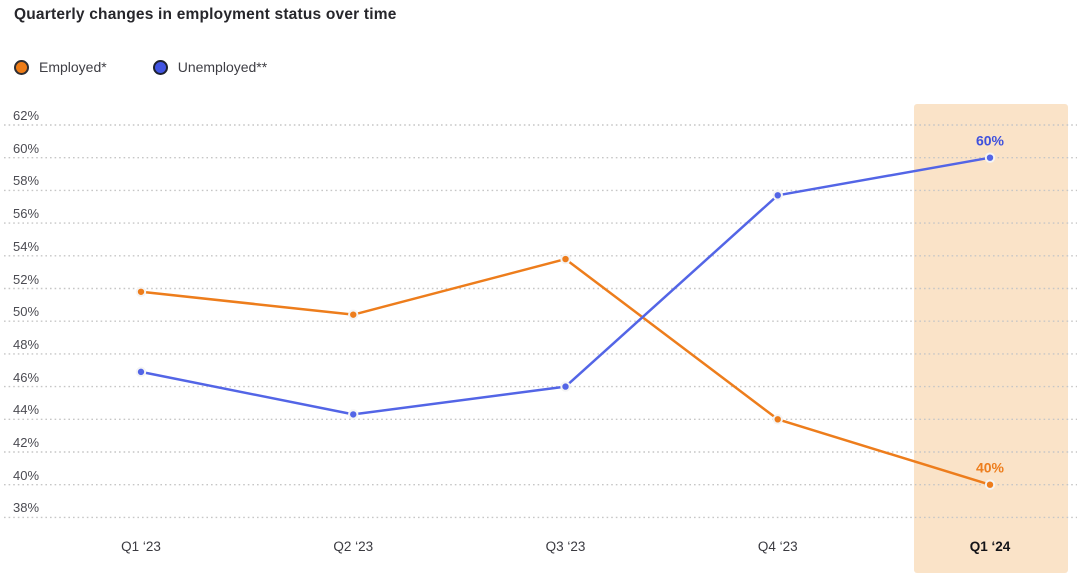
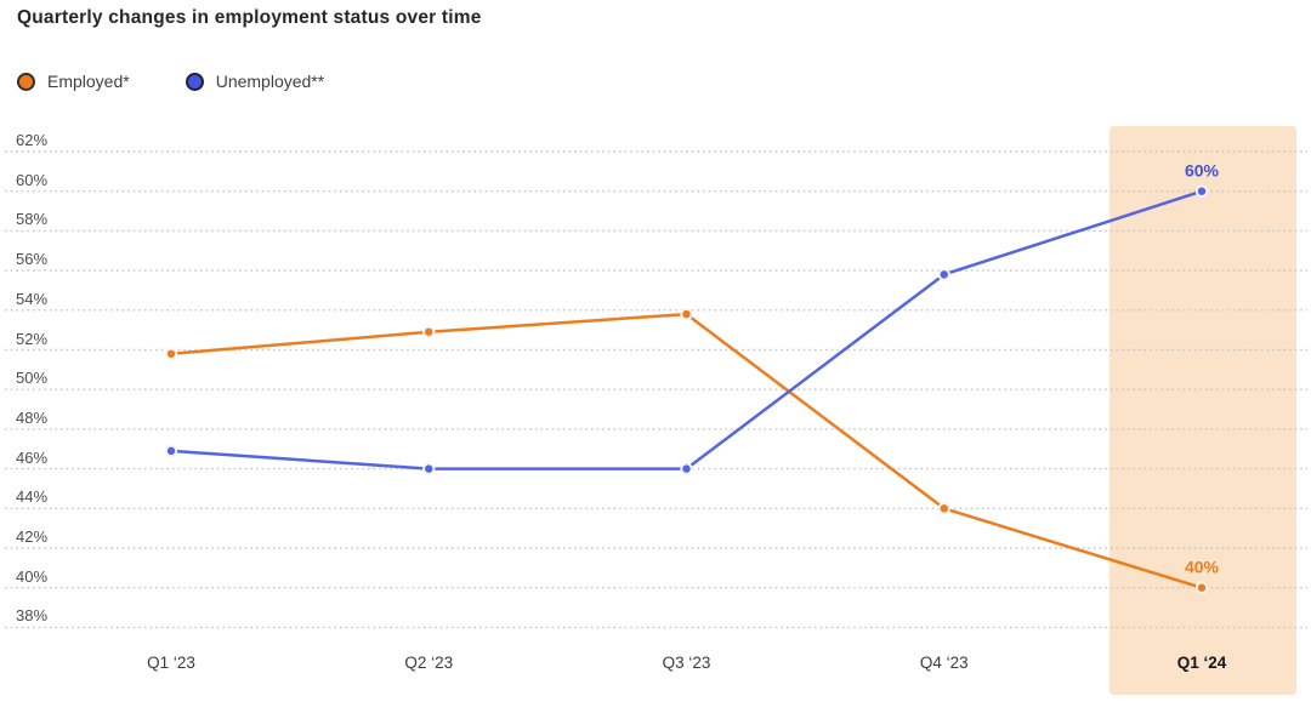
Employed*/Q2 ‘23: 50.4% -> 52.9%
Unemployed**/Q2 ‘23: 44.3% -> 46.0%
Unemployed**/Q4 ‘23: 57.7% -> 55.8%
